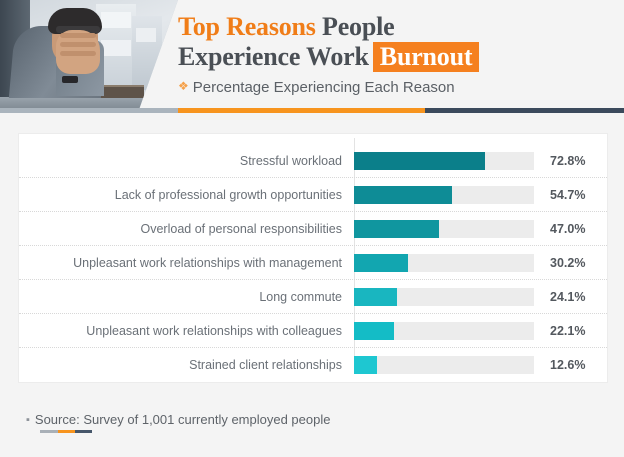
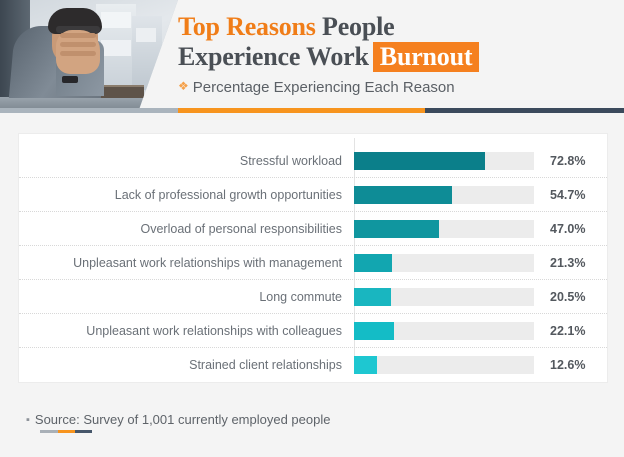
Unpleasant work relationships with management: 30.2% -> 21.3%
Long commute: 24.1% -> 20.5%
